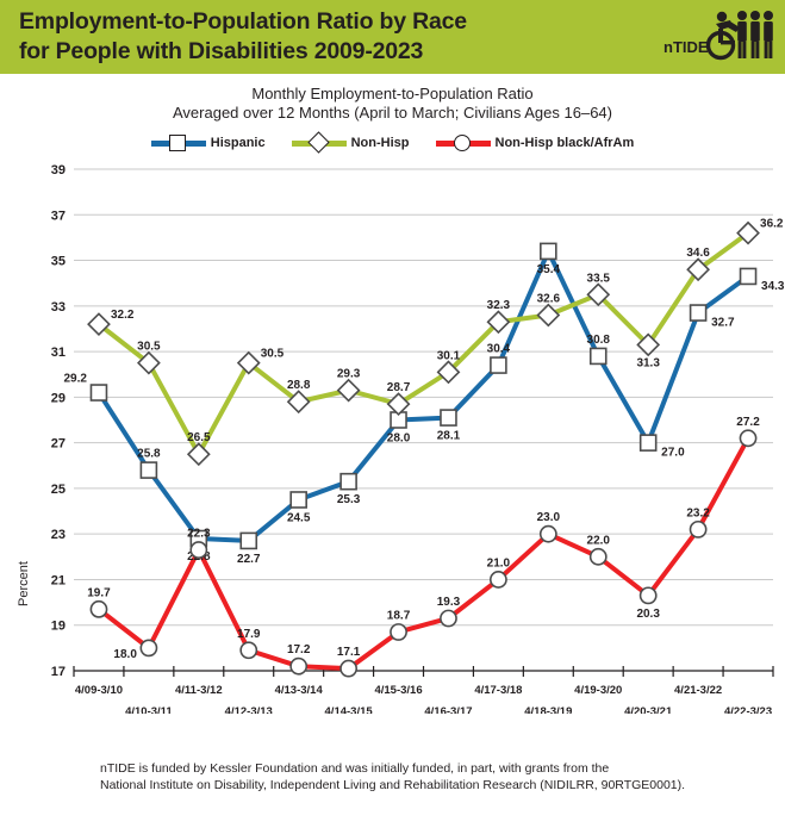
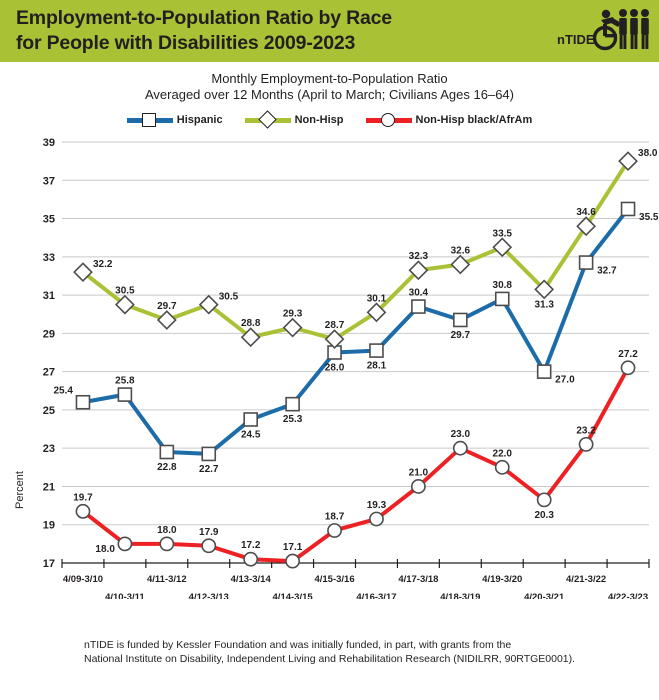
Hispanic/4/09-3/10: 29.2 -> 25.4
Non-Hisp/4/11-3/12: 26.5 -> 29.7
Non-Hisp black/AfrAm/4/11-3/12: 22.3 -> 18.0
Hispanic/4/18-3/19: 35.4 -> 29.7
Hispanic/4/22-3/23: 34.3 -> 35.5
Non-Hisp/4/22-3/23: 36.2 -> 38.0
